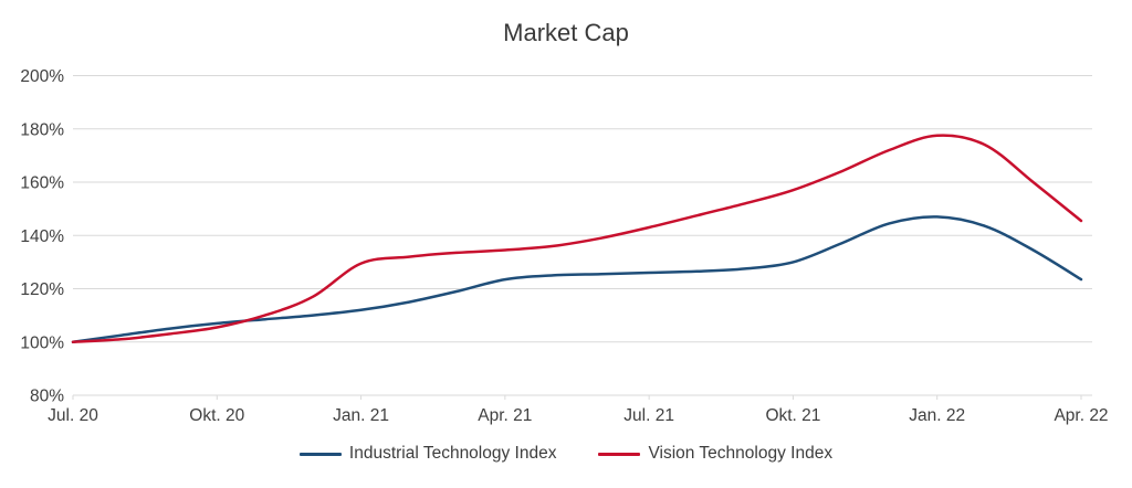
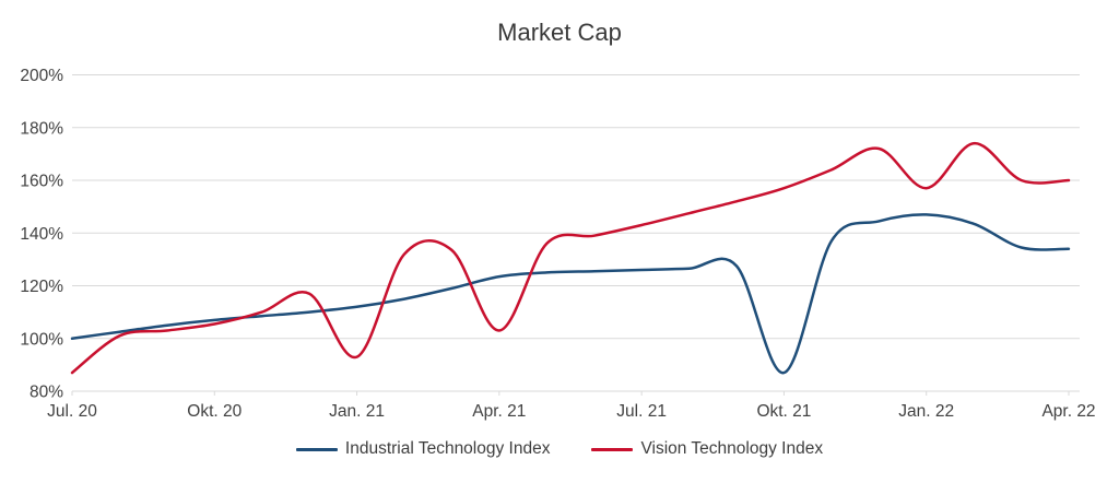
Vision Technology Index/Jul. 20: 100% -> 87%
Vision Technology Index/Jan. 21: 130% -> 93%
Vision Technology Index/Apr. 21: 134% -> 103%
Industrial Technology Index/Okt. 21: 130% -> 87%
Vision Technology Index/Jan. 22: 178% -> 157%
Industrial Technology Index/Apr. 22: 124% -> 134%
Vision Technology Index/Apr. 22: 146% -> 160%
